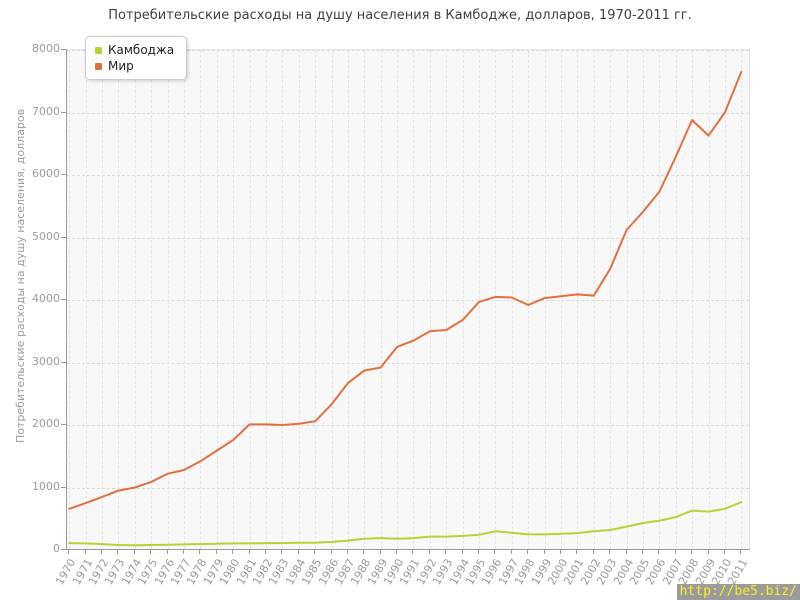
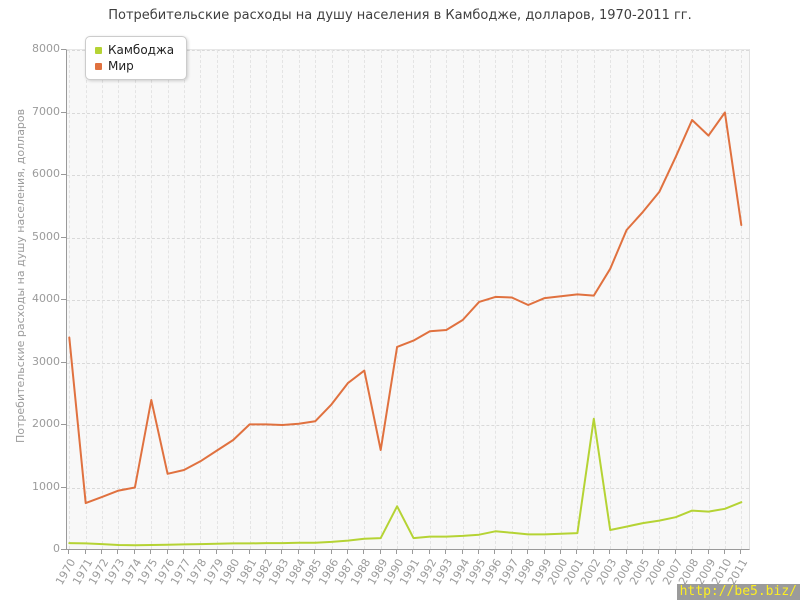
Мир/1970: 700 -> 3400
Мир/1975: 1100 -> 2400
Мир/1989: 2900 -> 1600
Камбоджа/1990: 200 -> 700
Камбоджа/2002: 300 -> 2100
Мир/2011: 7600 -> 5200
